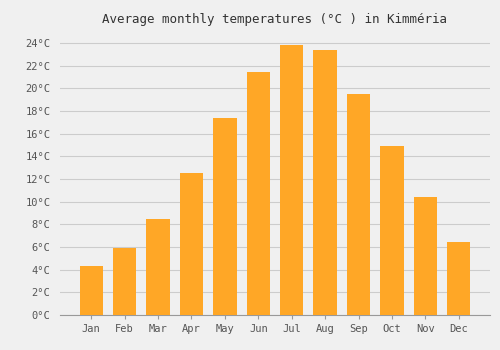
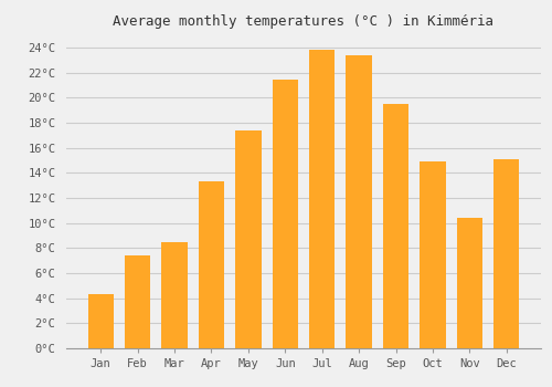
Feb: 5.9°C -> 7.4°C
Apr: 12.5°C -> 13.3°C
Dec: 6.4°C -> 15.1°C
